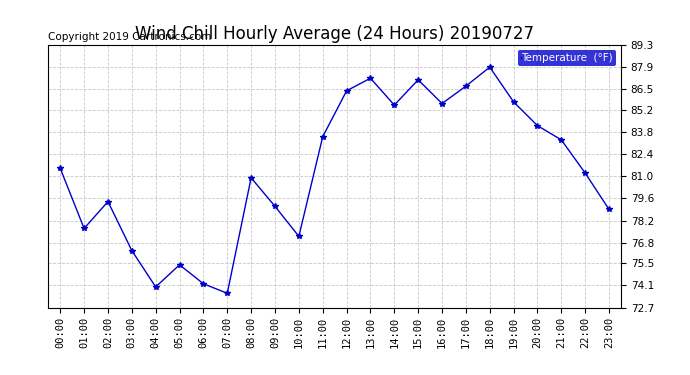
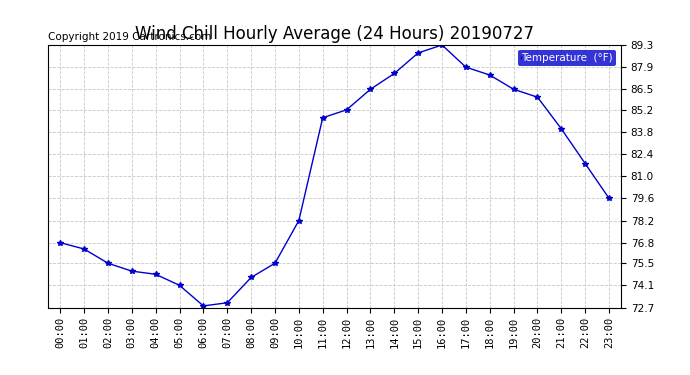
00:00: 81.5 -> 76.8
01:00: 77.7 -> 76.4
02:00: 79.4 -> 75.5
03:00: 76.3 -> 75.0
04:00: 74.0 -> 74.8
05:00: 75.4 -> 74.1
06:00: 74.2 -> 72.8
07:00: 73.6 -> 73.0
08:00: 80.9 -> 74.6
09:00: 79.1 -> 75.5
10:00: 77.2 -> 78.2
11:00: 83.5 -> 84.7
12:00: 86.4 -> 85.2
13:00: 87.2 -> 86.5
14:00: 85.5 -> 87.5
15:00: 87.1 -> 88.8
16:00: 85.6 -> 89.3
17:00: 86.7 -> 87.9
18:00: 87.9 -> 87.4
19:00: 85.7 -> 86.5
20:00: 84.2 -> 86.0
21:00: 83.3 -> 84.0
22:00: 81.2 -> 81.8
23:00: 78.9 -> 79.6
